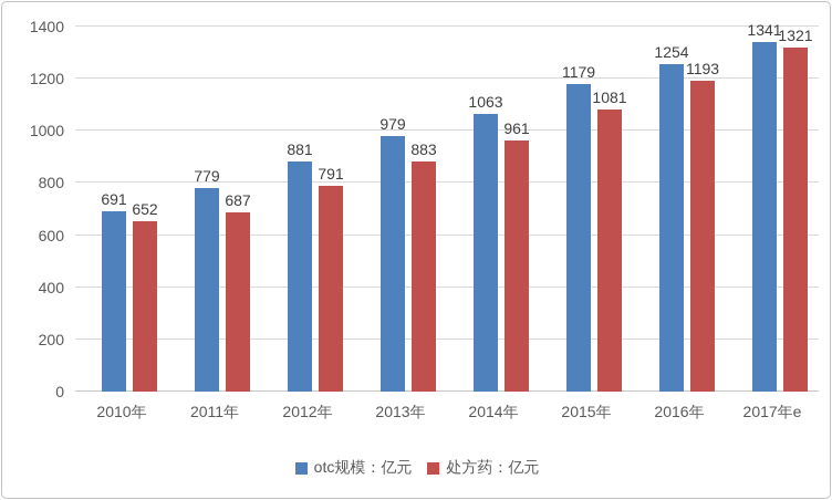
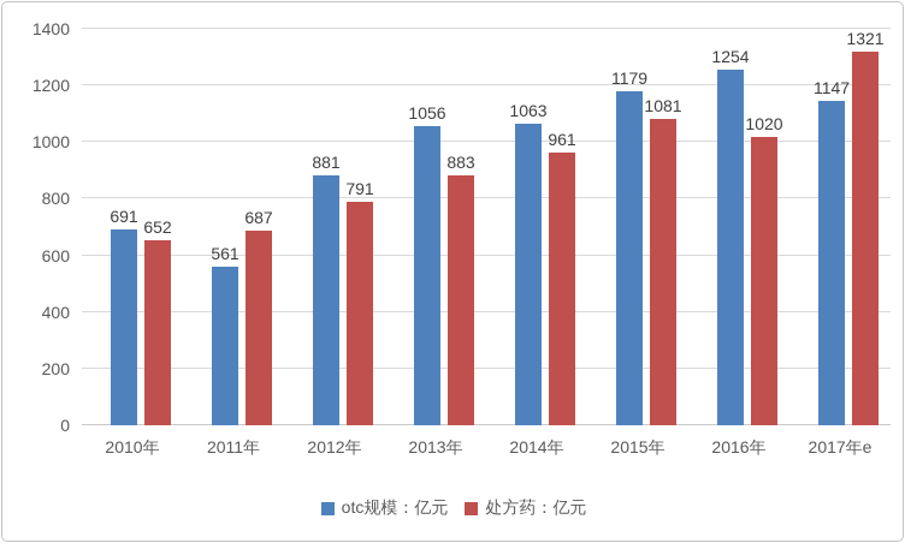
otc规模：亿元/2011年: 779 -> 561
otc规模：亿元/2013年: 979 -> 1056
处方药：亿元/2016年: 1193 -> 1020
otc规模：亿元/2017年e: 1341 -> 1147
